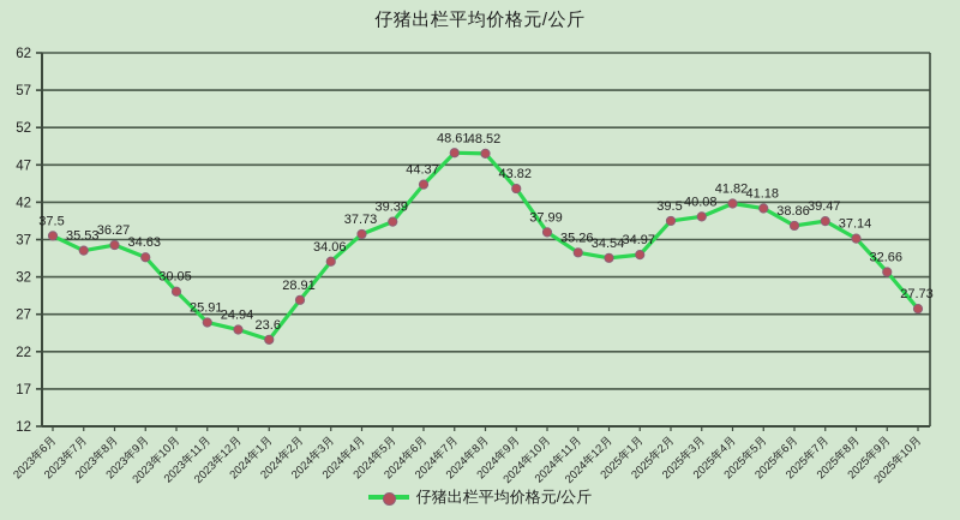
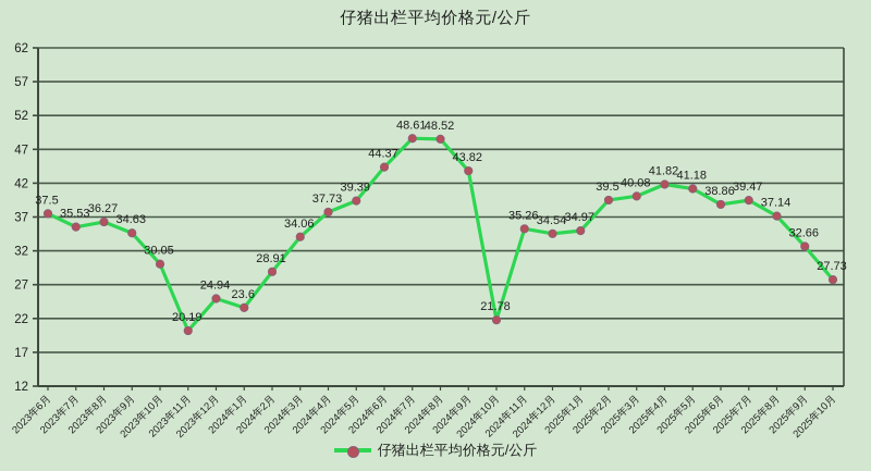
2023年11月: 25.91 -> 20.19
2024年10月: 37.99 -> 21.78
